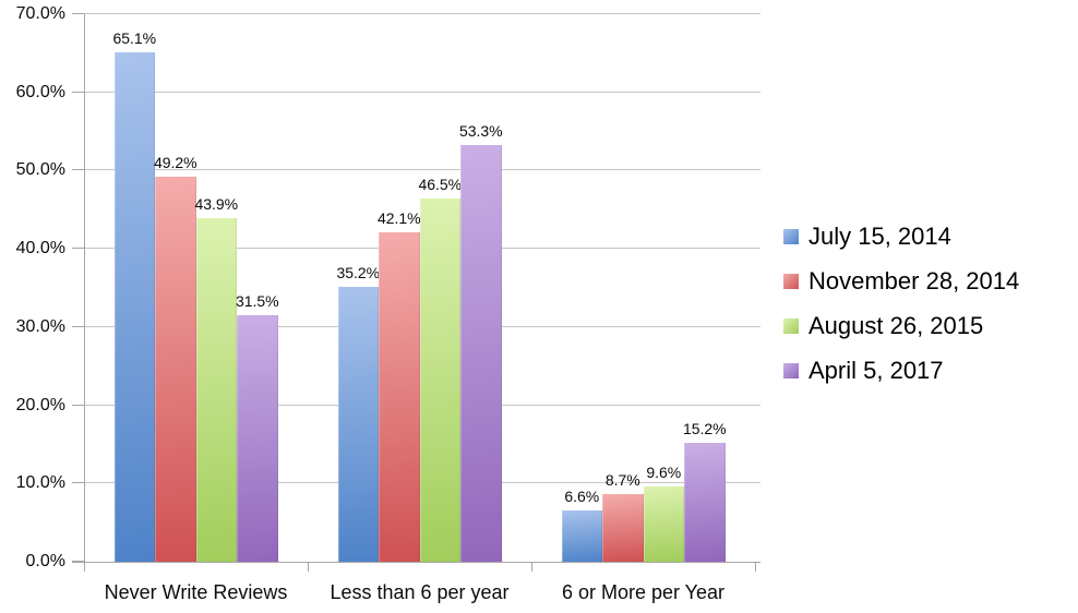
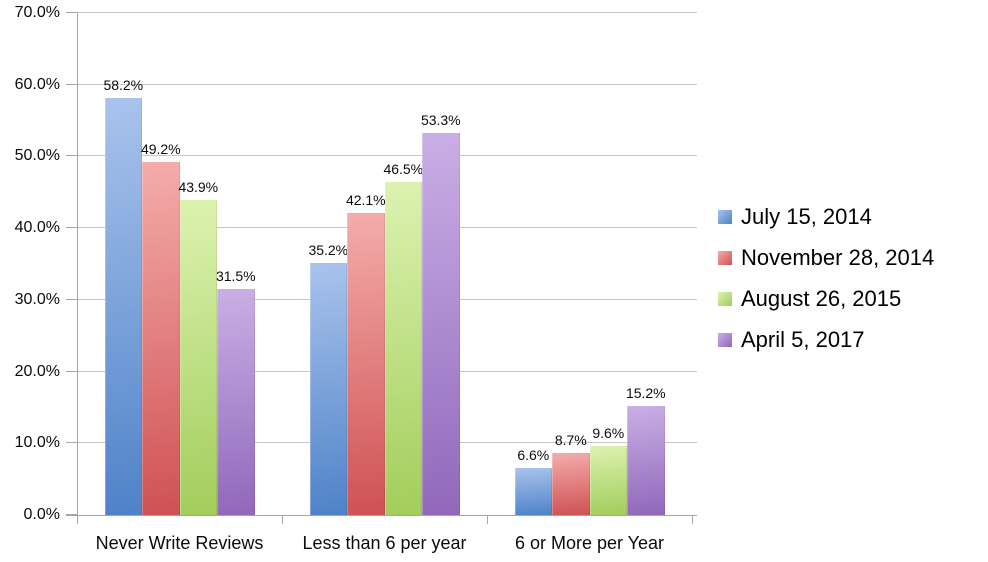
July 15, 2014/Never Write Reviews: 65.1% -> 58.2%
